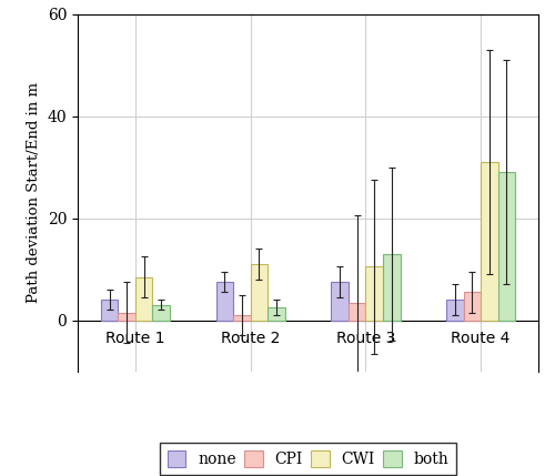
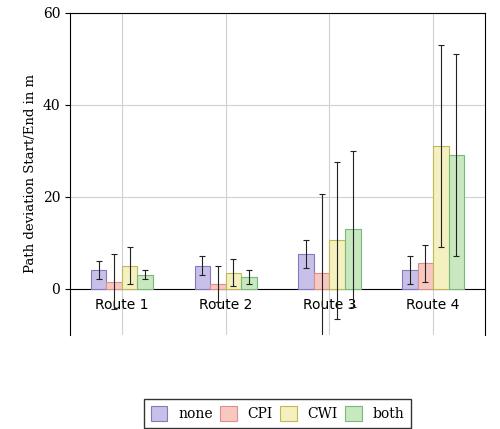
CWI/Route 1: 8.5 -> 5.0
none/Route 2: 7.5 -> 5.0
CWI/Route 2: 11.0 -> 3.5
